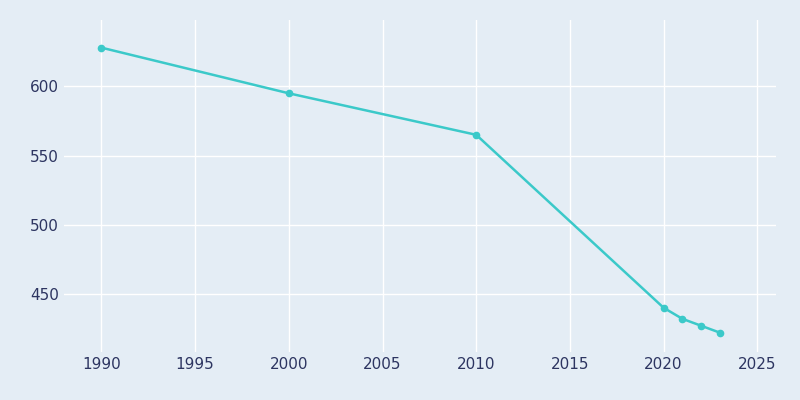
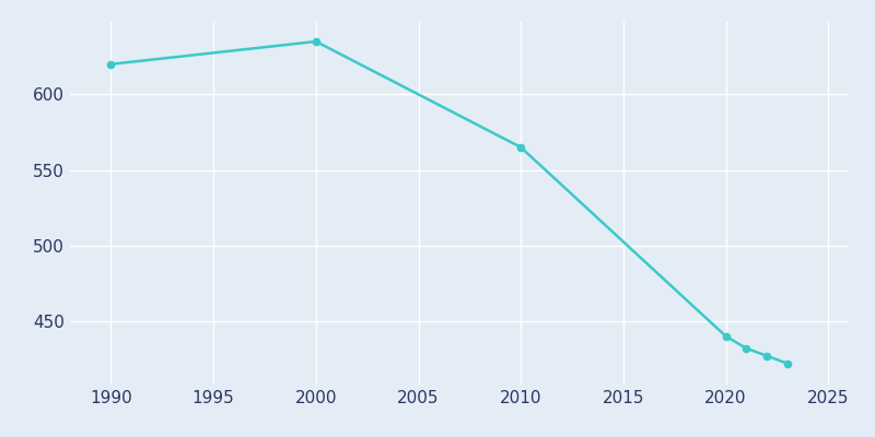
1990: 628 -> 620
2000: 595 -> 635
